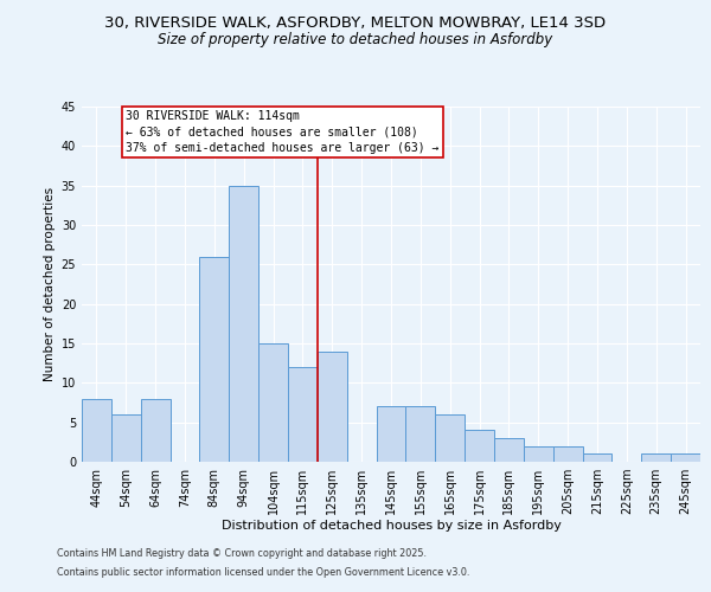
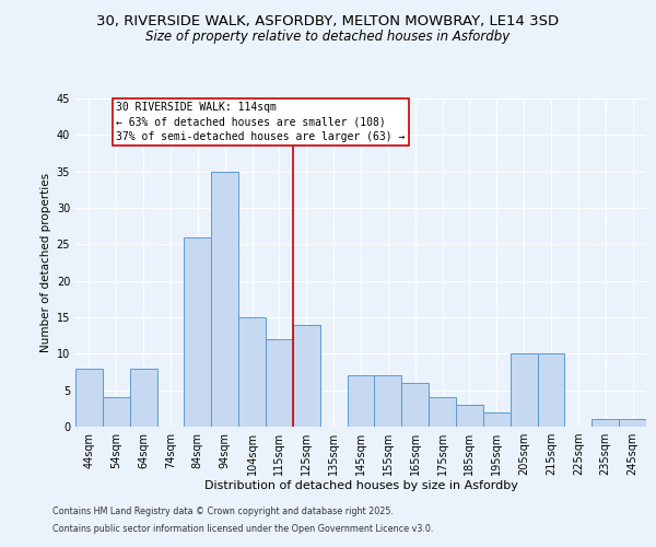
54sqm: 6 -> 4
205sqm: 2 -> 10
215sqm: 1 -> 10
